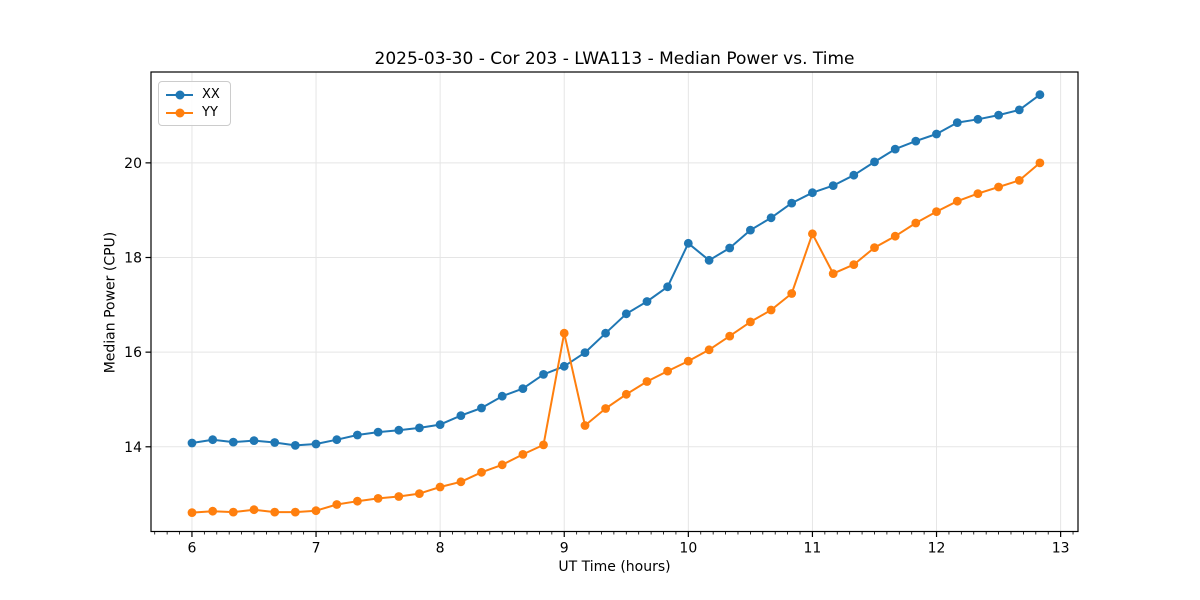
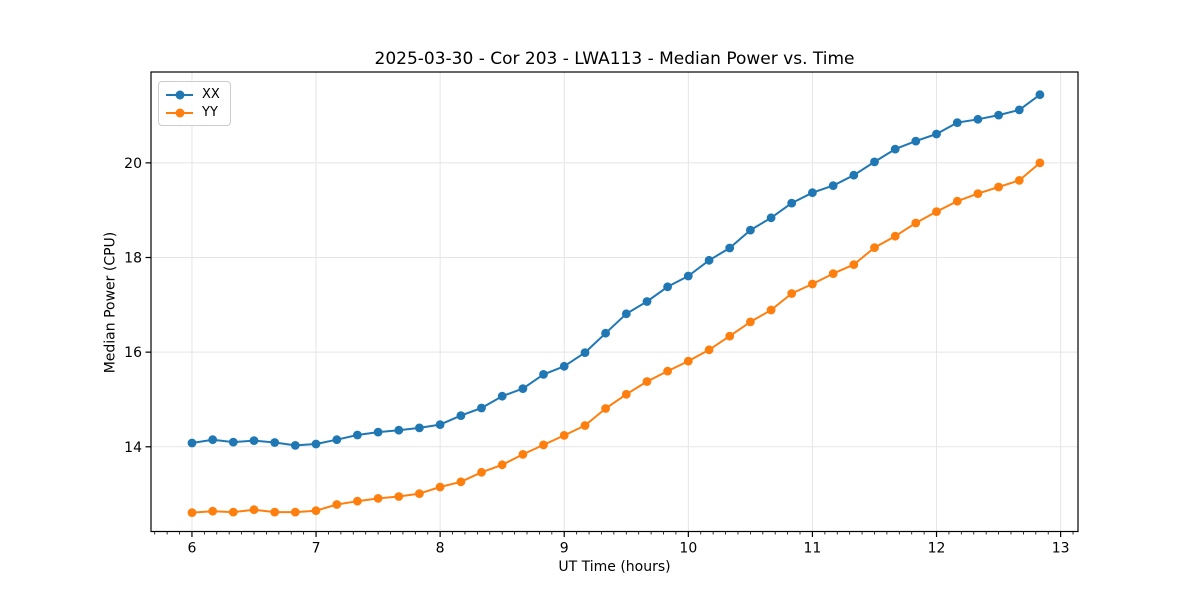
YY/9: 16.4 -> 14.2
XX/10: 18.3 -> 17.6
YY/11: 18.5 -> 17.4
